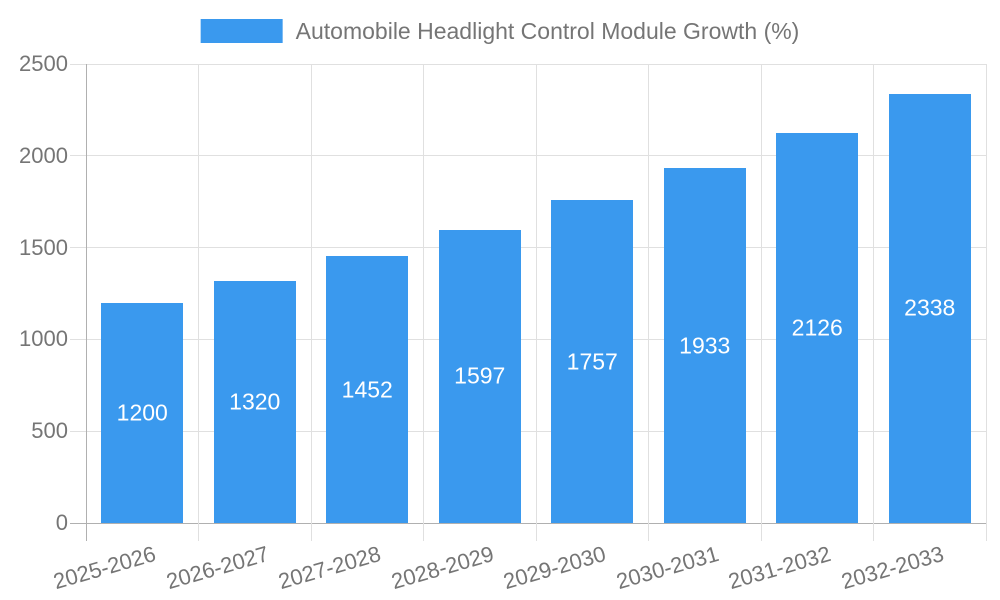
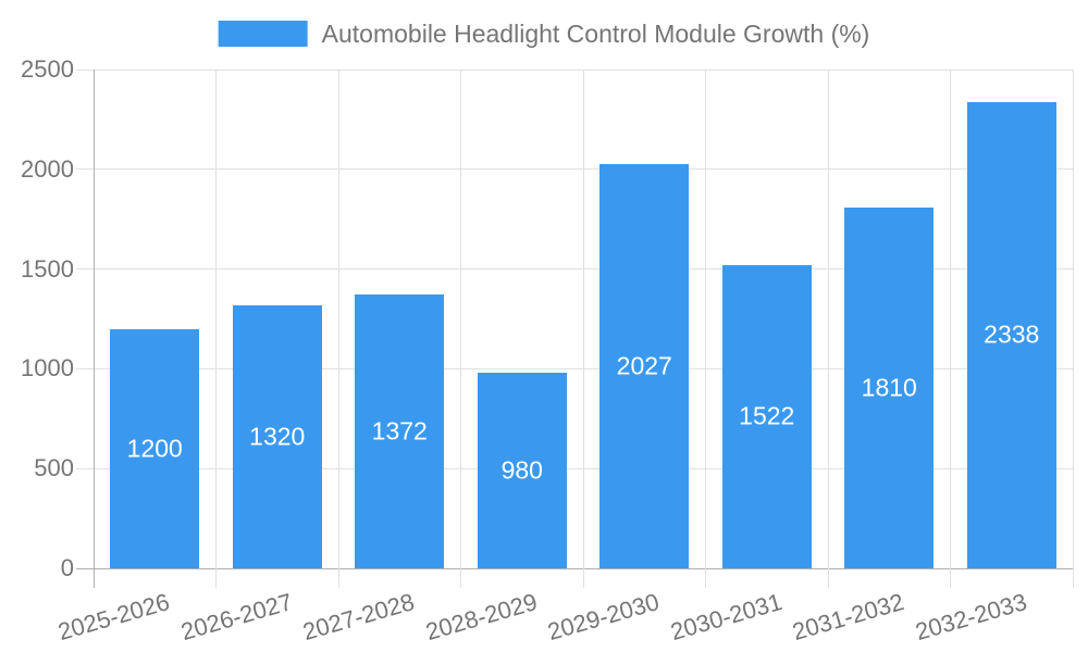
2027-2028: 1452 -> 1372
2028-2029: 1597 -> 980
2029-2030: 1757 -> 2027
2030-2031: 1933 -> 1522
2031-2032: 2126 -> 1810
